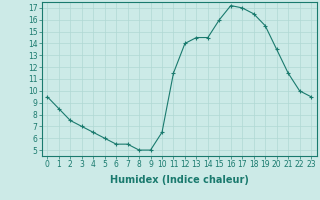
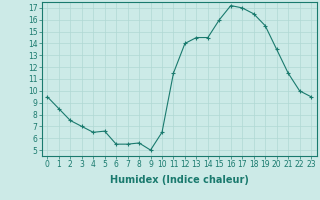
5: 6.0 -> 6.6
8: 5.0 -> 5.6
